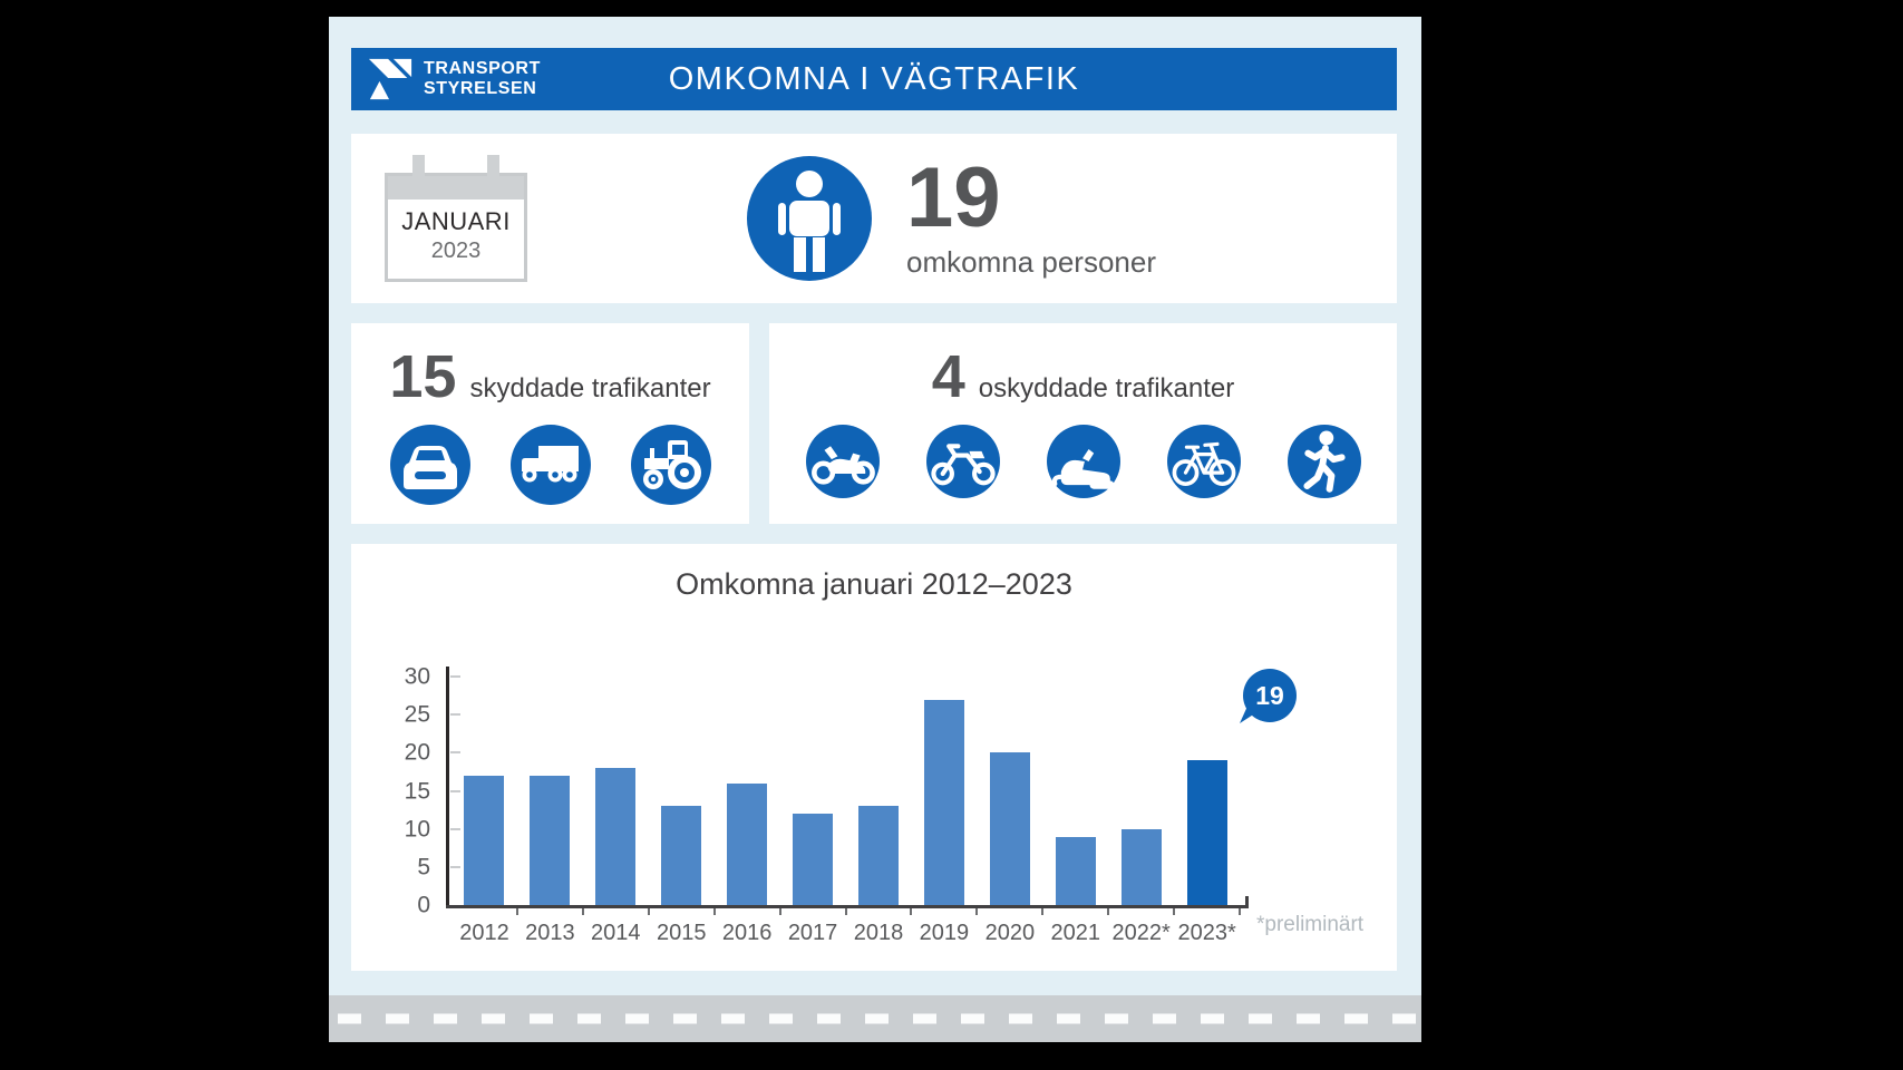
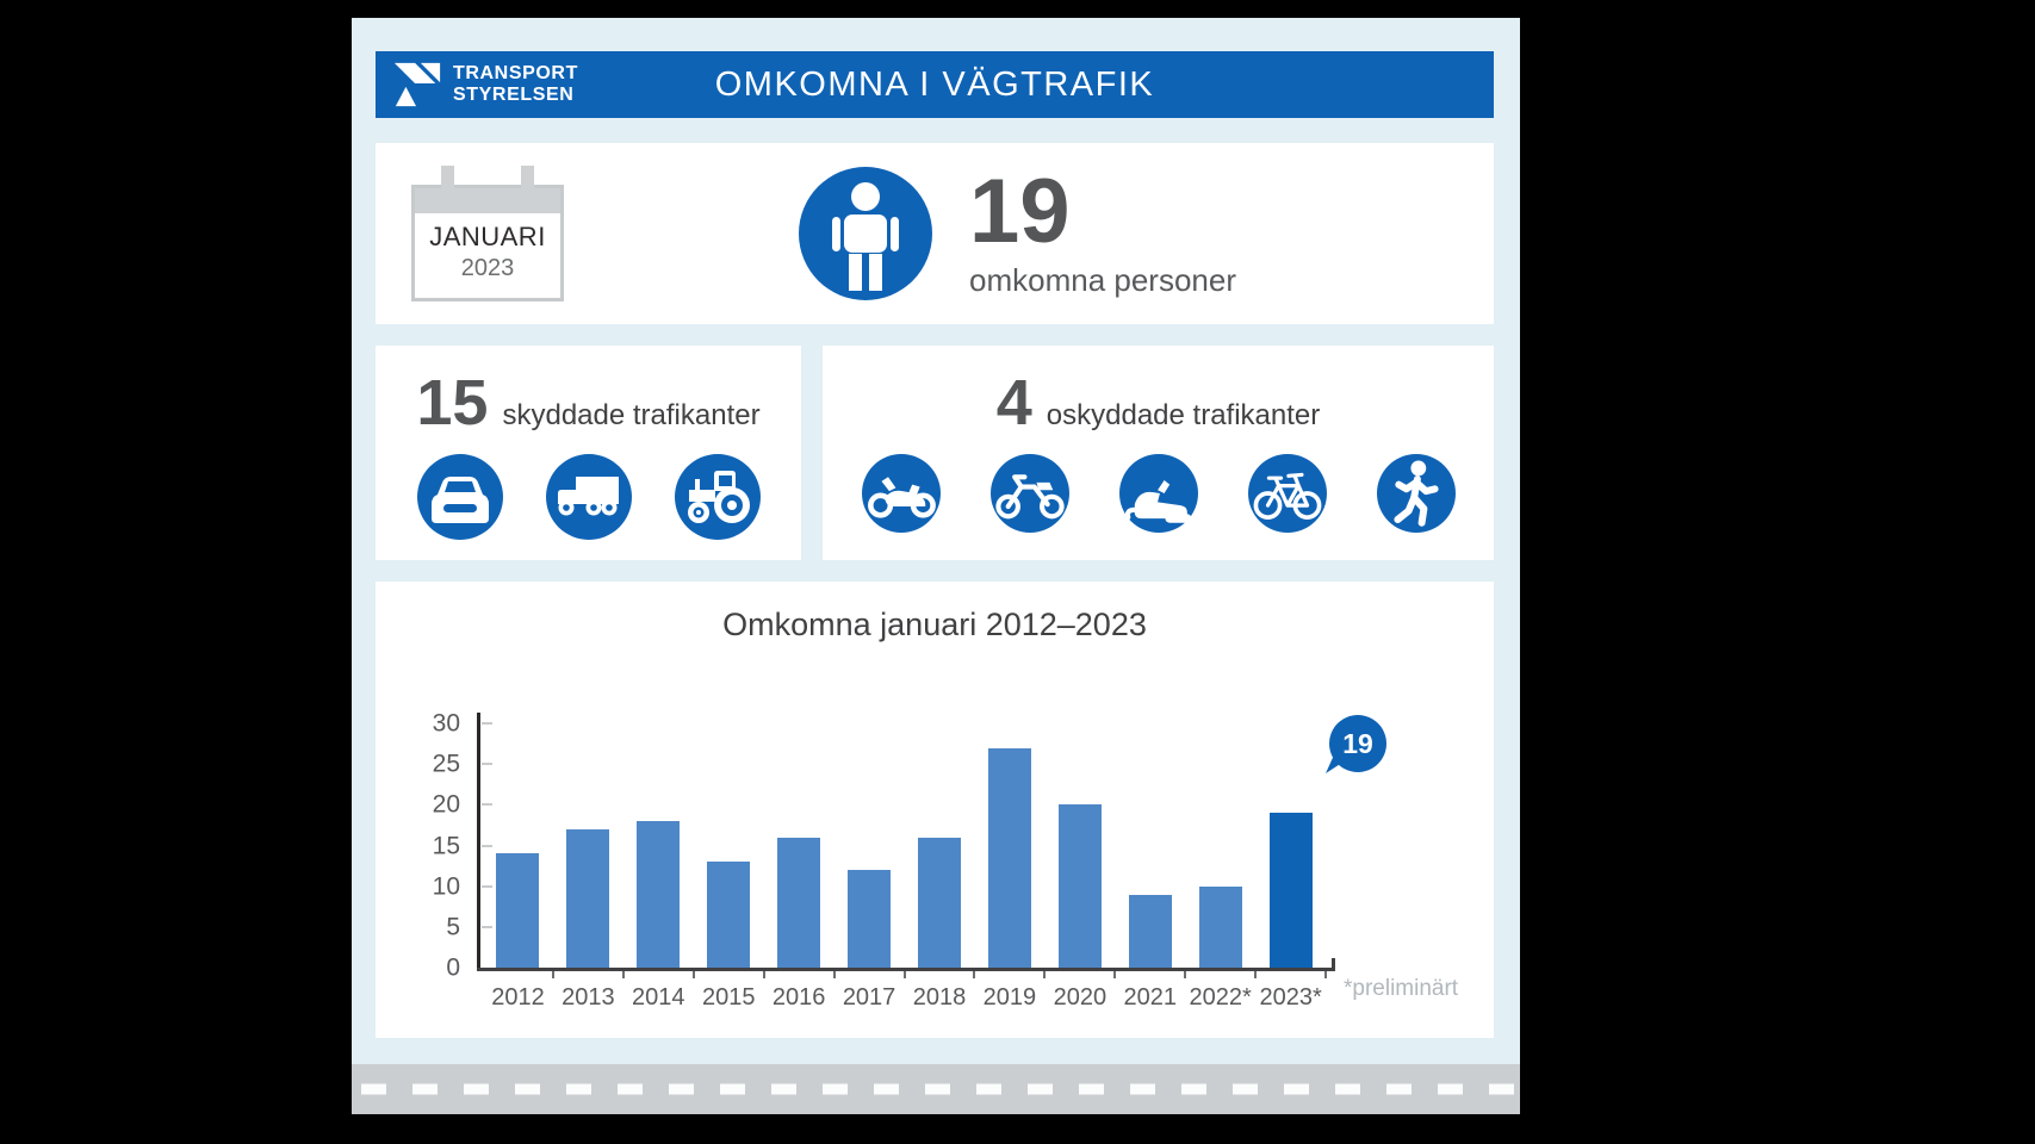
2012: 17 -> 14
2018: 13 -> 16
